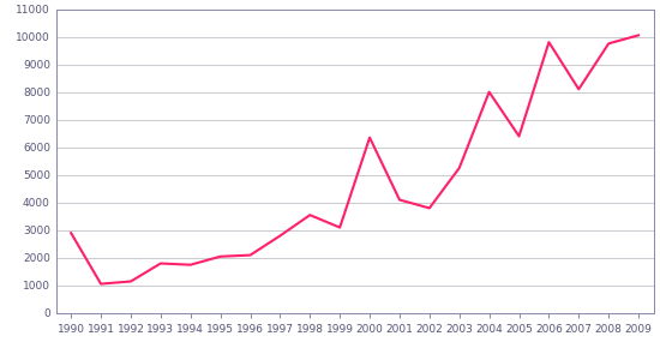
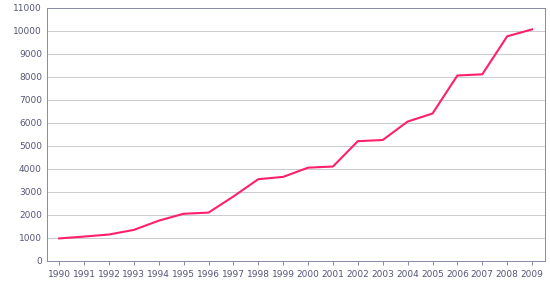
1990: 2900 -> 980
1993: 1800 -> 1350
1999: 3100 -> 3650
2000: 6350 -> 4050
2002: 3800 -> 5200
2004: 8000 -> 6050
2006: 9800 -> 8050
